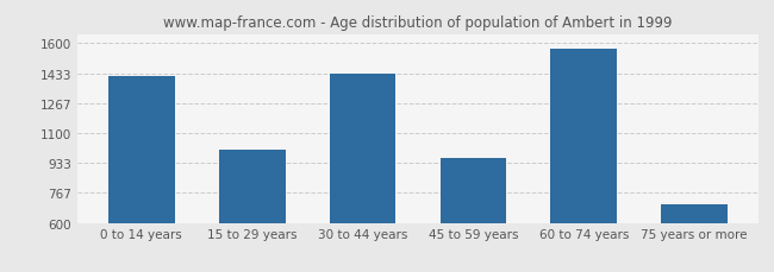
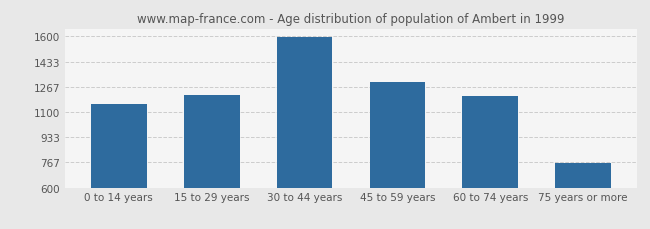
0 to 14 years: 1420 -> 1150
15 to 29 years: 1010 -> 1210
30 to 44 years: 1430 -> 1600
45 to 59 years: 960 -> 1300
60 to 74 years: 1570 -> 1200
75 years or more: 700 -> 760
